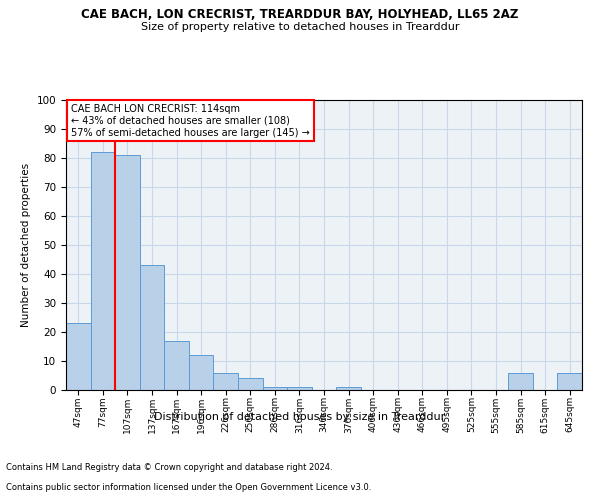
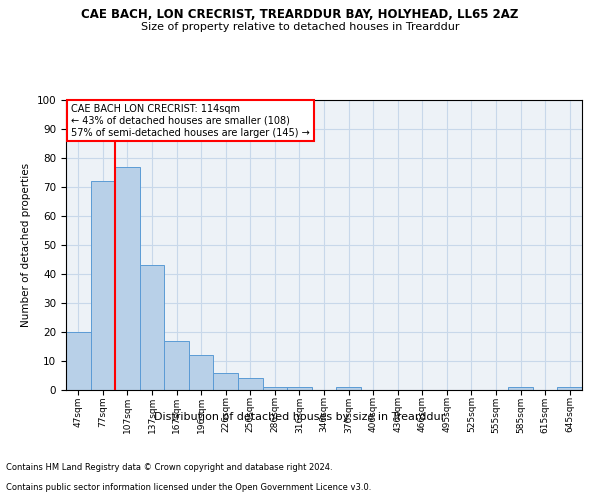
47sqm: 23 -> 20
77sqm: 82 -> 72
107sqm: 81 -> 77
585sqm: 6 -> 1
645sqm: 6 -> 1
